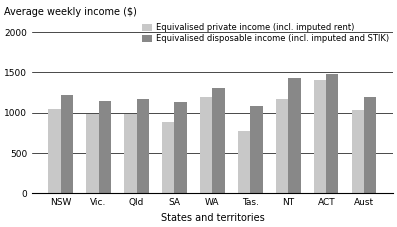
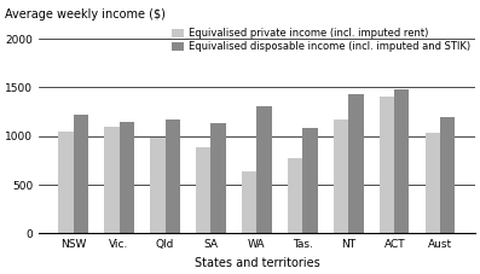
Equivalised private income (incl. imputed rent)/Vic.: 980 -> 1100
Equivalised private income (incl. imputed rent)/WA: 1190 -> 640
